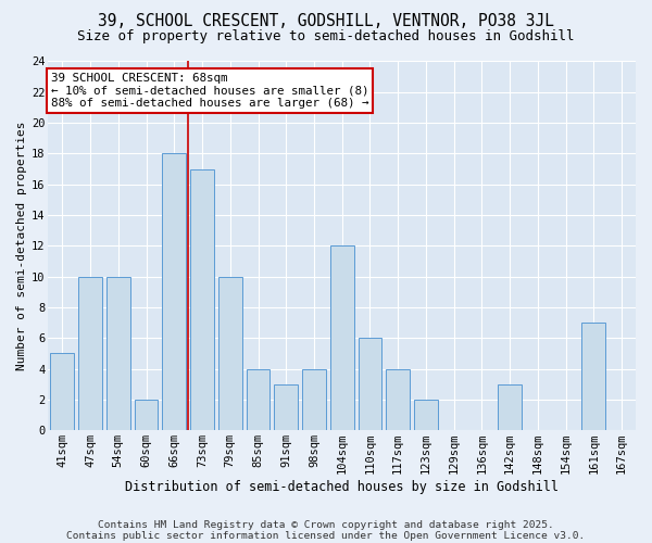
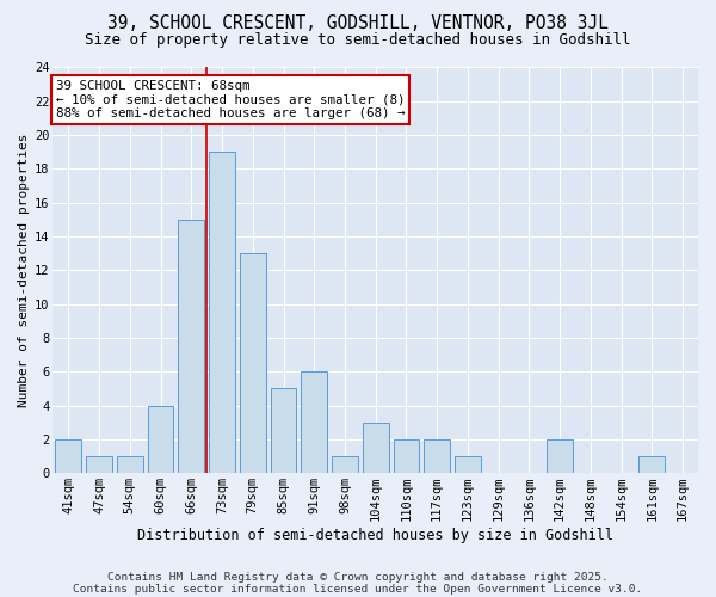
41sqm: 5 -> 2
47sqm: 10 -> 1
54sqm: 10 -> 1
60sqm: 2 -> 4
66sqm: 18 -> 15
73sqm: 17 -> 19
79sqm: 10 -> 13
85sqm: 4 -> 5
91sqm: 3 -> 6
98sqm: 4 -> 1
104sqm: 12 -> 3
110sqm: 6 -> 2
117sqm: 4 -> 2
123sqm: 2 -> 1
142sqm: 3 -> 2
161sqm: 7 -> 1
